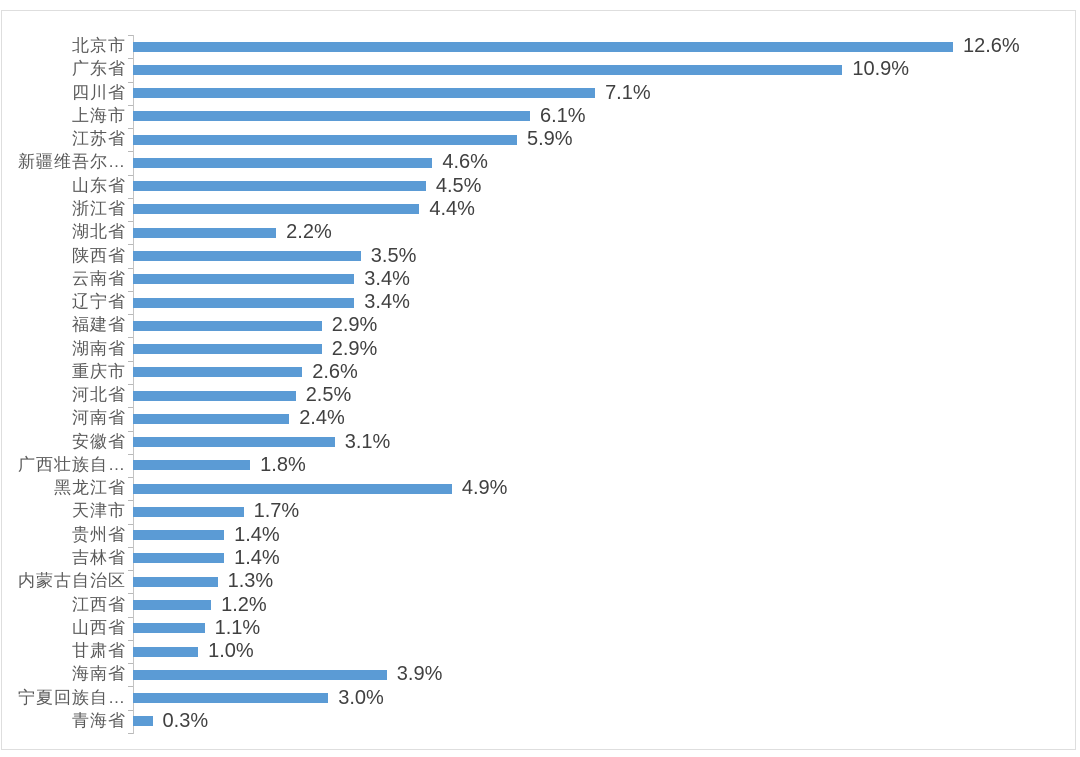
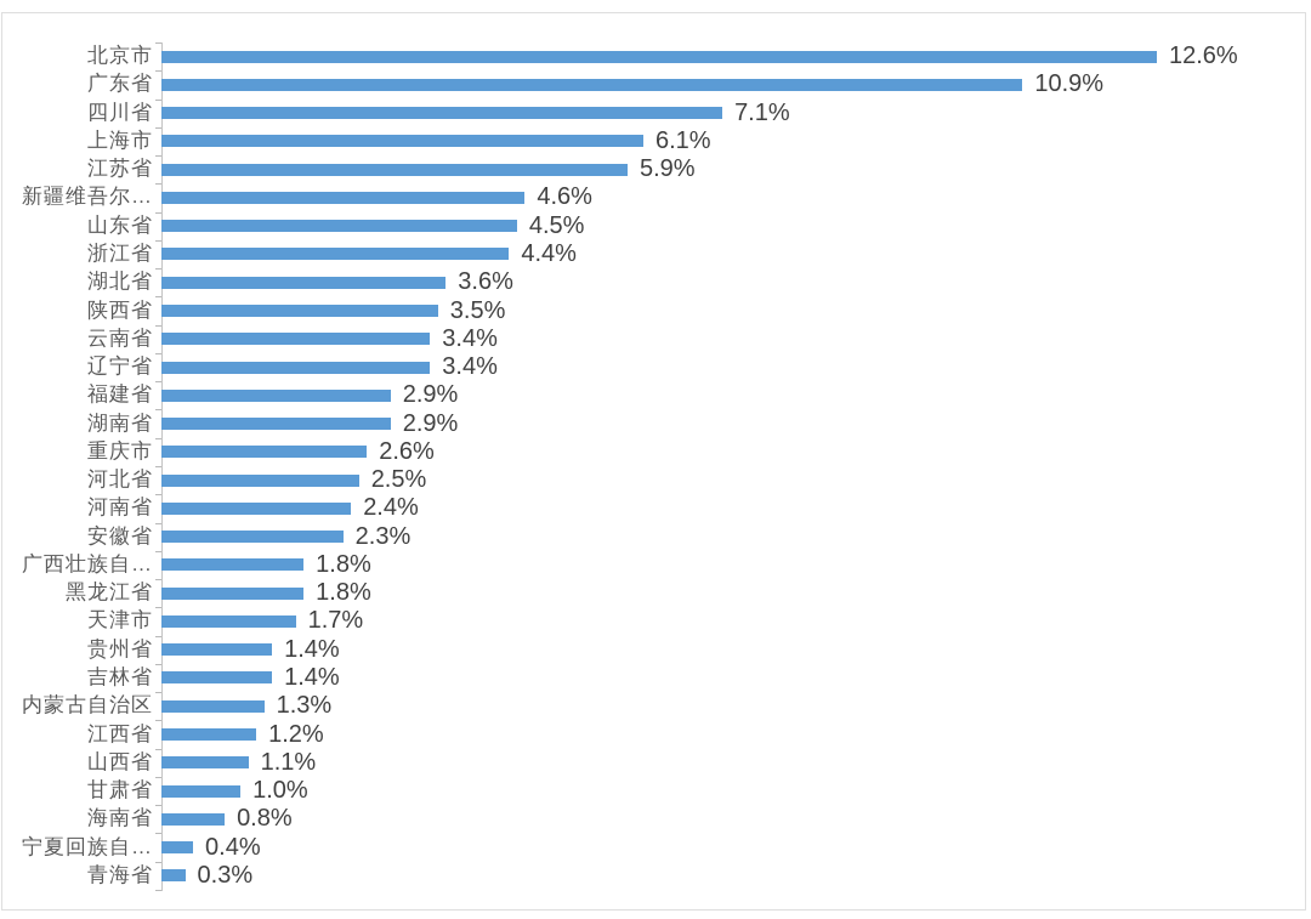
湖北省: 2.2% -> 3.6%
安徽省: 3.1% -> 2.3%
黑龙江省: 4.9% -> 1.8%
海南省: 3.9% -> 0.8%
宁夏回族自…: 3.0% -> 0.4%
